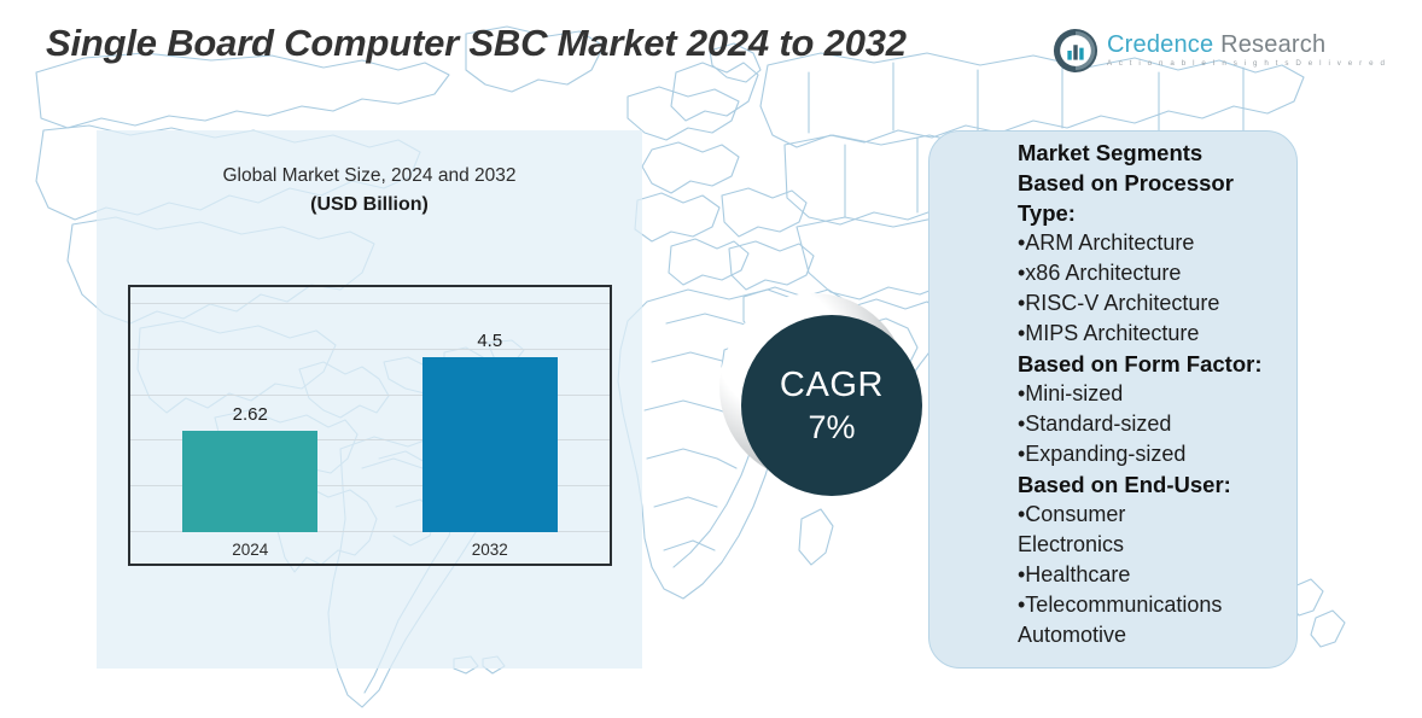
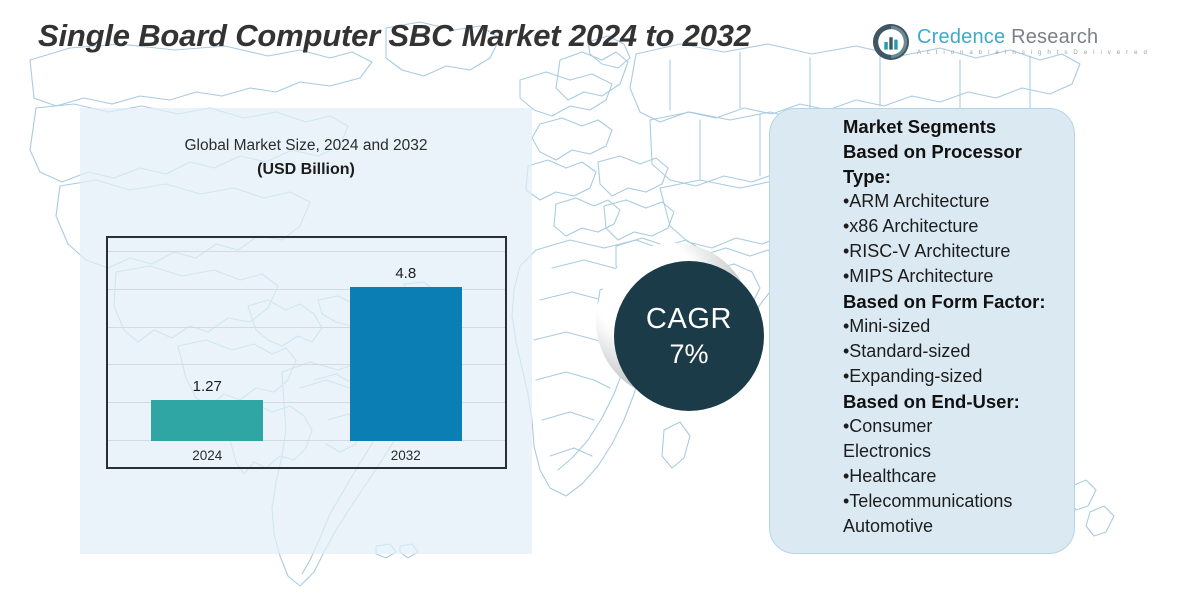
2024: 2.62 -> 1.27
2032: 4.5 -> 4.8
